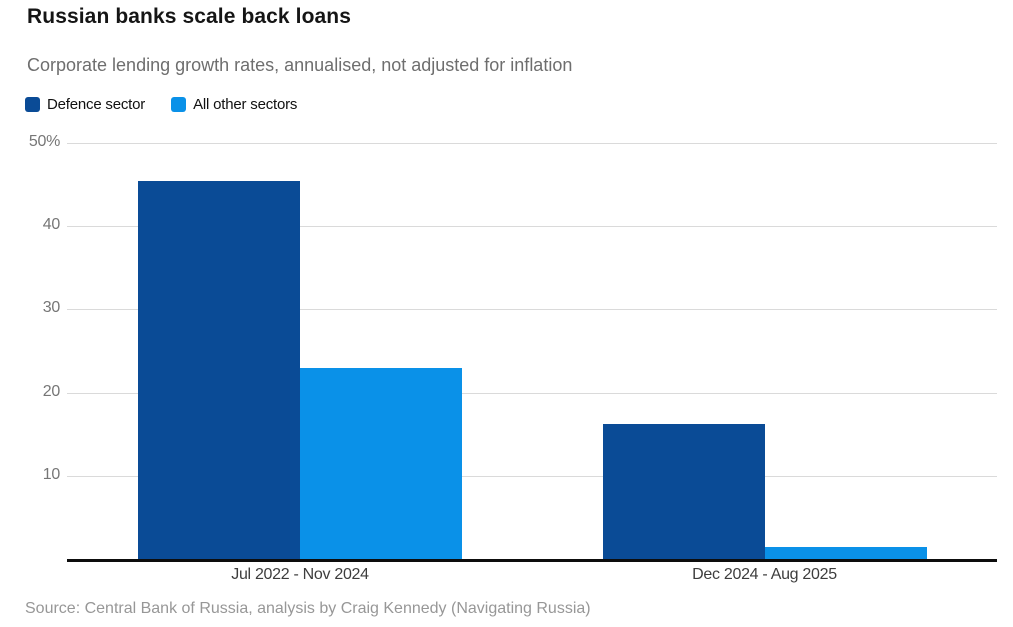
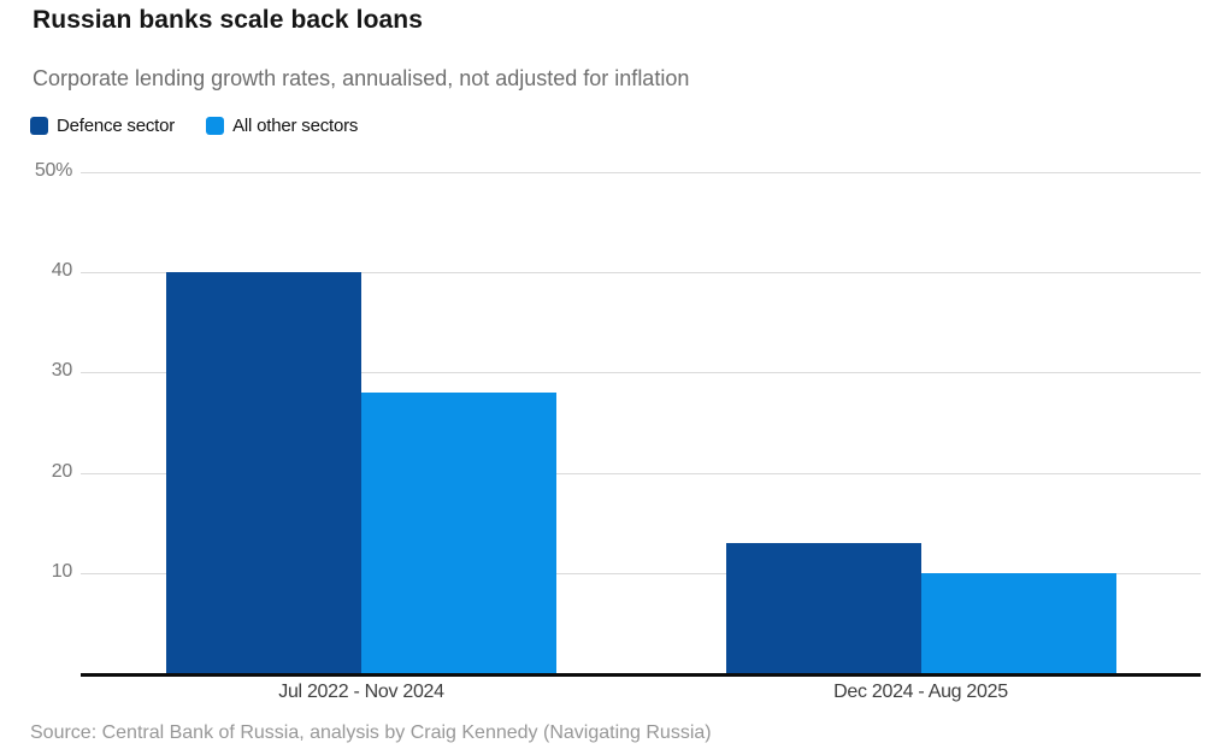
Defence sector/Jul 2022 - Nov 2024: 45% -> 40%
All other sectors/Jul 2022 - Nov 2024: 23% -> 28%
Defence sector/Dec 2024 - Aug 2025: 16% -> 13%
All other sectors/Dec 2024 - Aug 2025: 2% -> 10%
